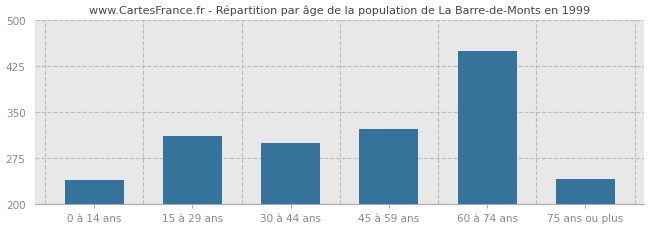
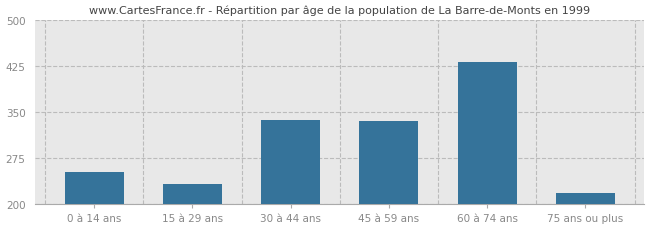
0 à 14 ans: 240 -> 253
15 à 29 ans: 312 -> 233
30 à 44 ans: 300 -> 338
45 à 59 ans: 322 -> 335
60 à 74 ans: 450 -> 432
75 ans ou plus: 242 -> 218
